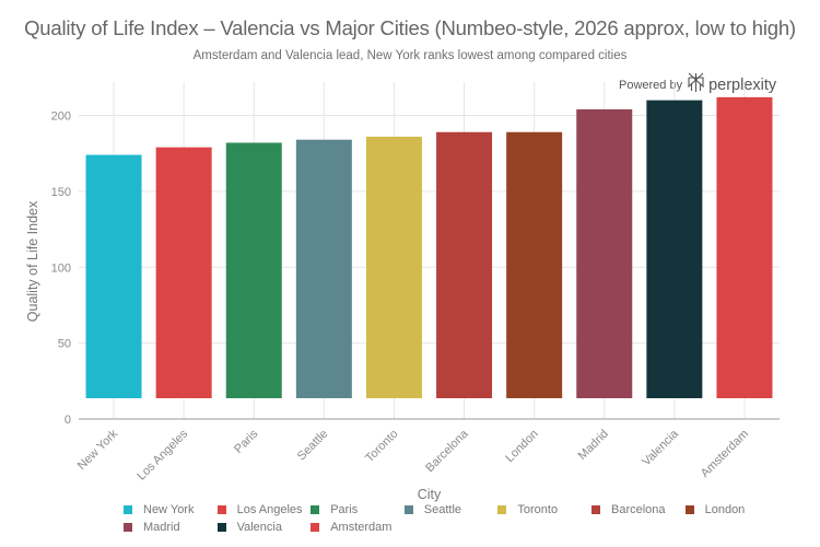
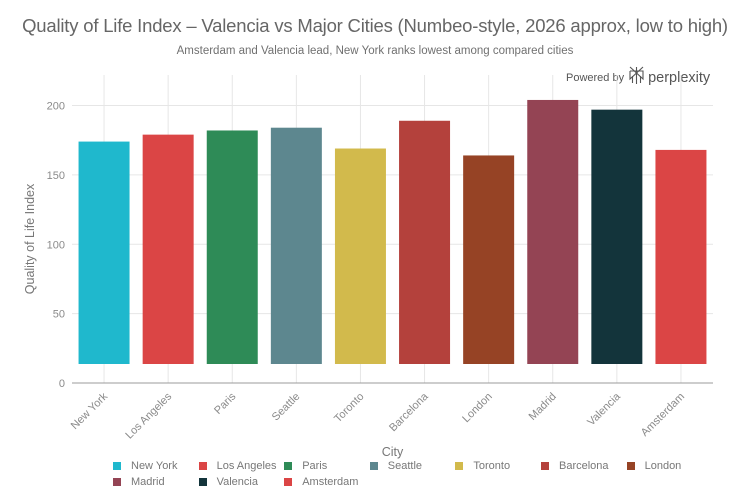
Toronto: 186 -> 169
London: 189 -> 164
Valencia: 210 -> 197
Amsterdam: 212 -> 168
